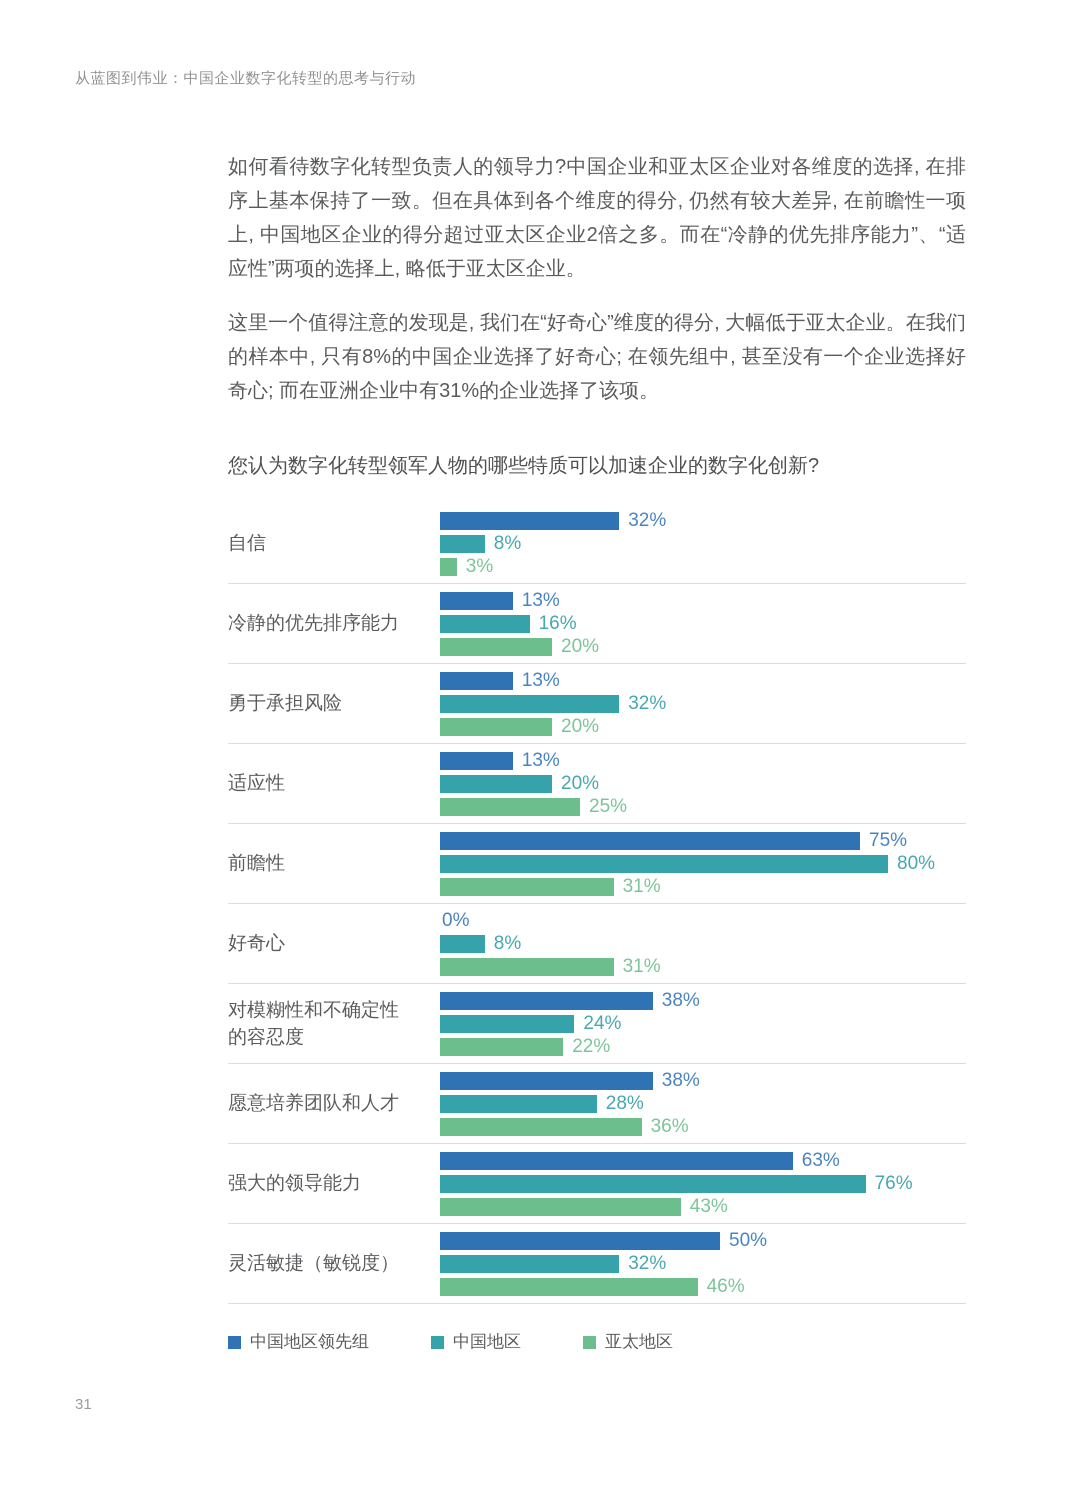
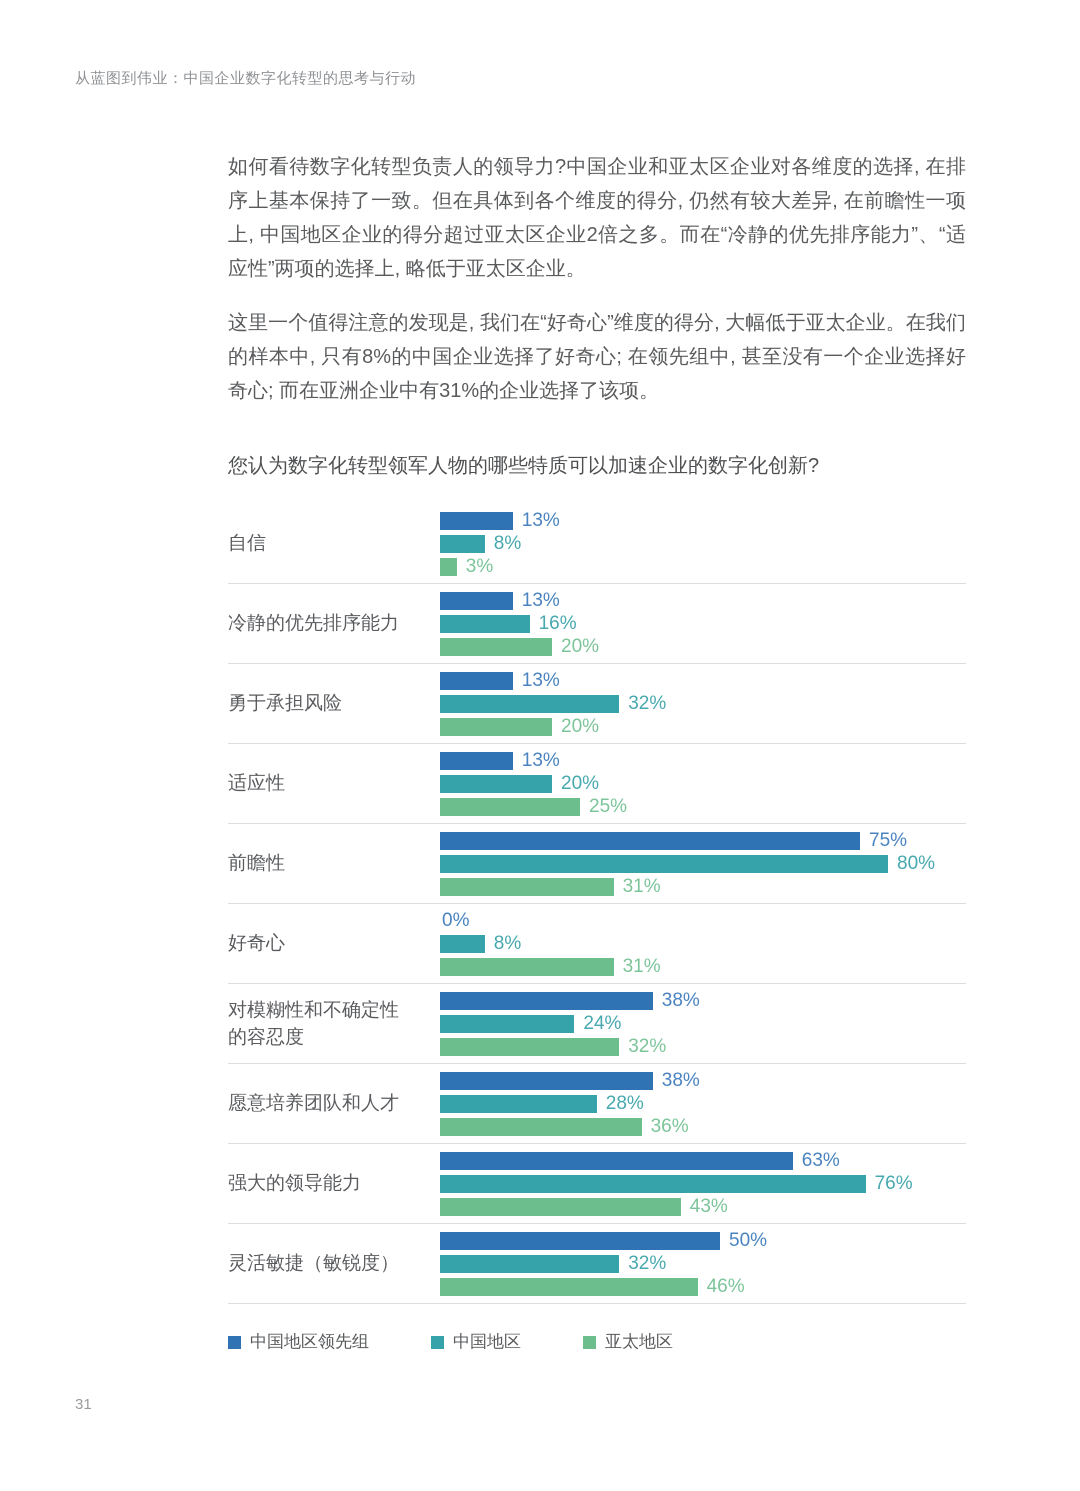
中国地区领先组/自信: 32% -> 13%
亚太地区/对模糊性和不确定性的容忍度: 22% -> 32%
